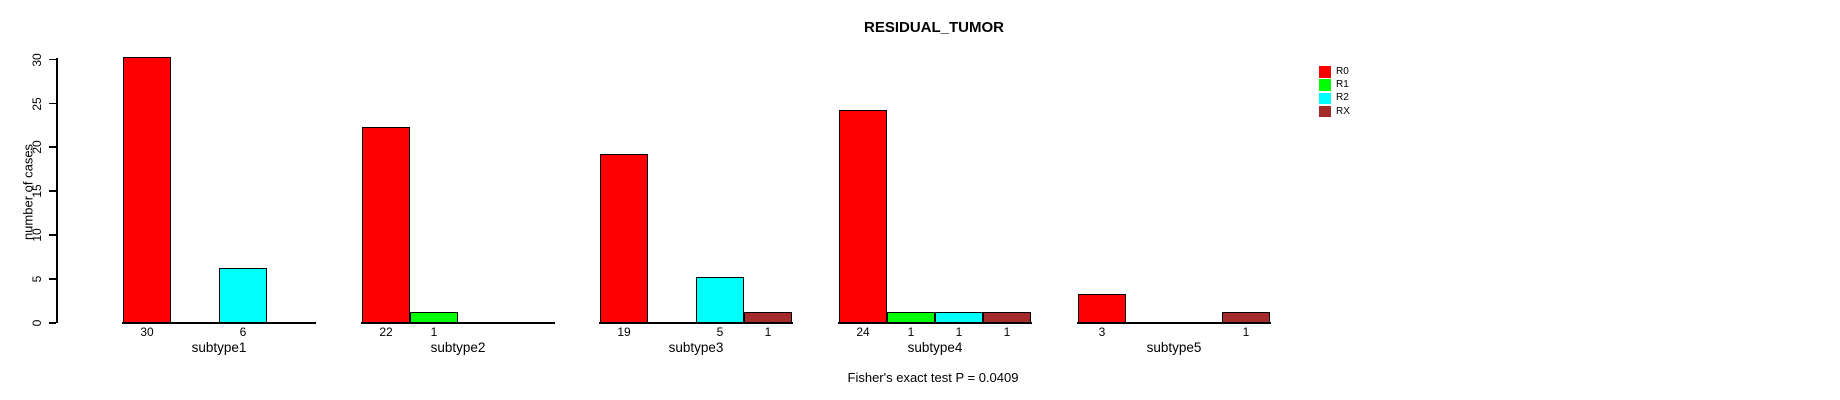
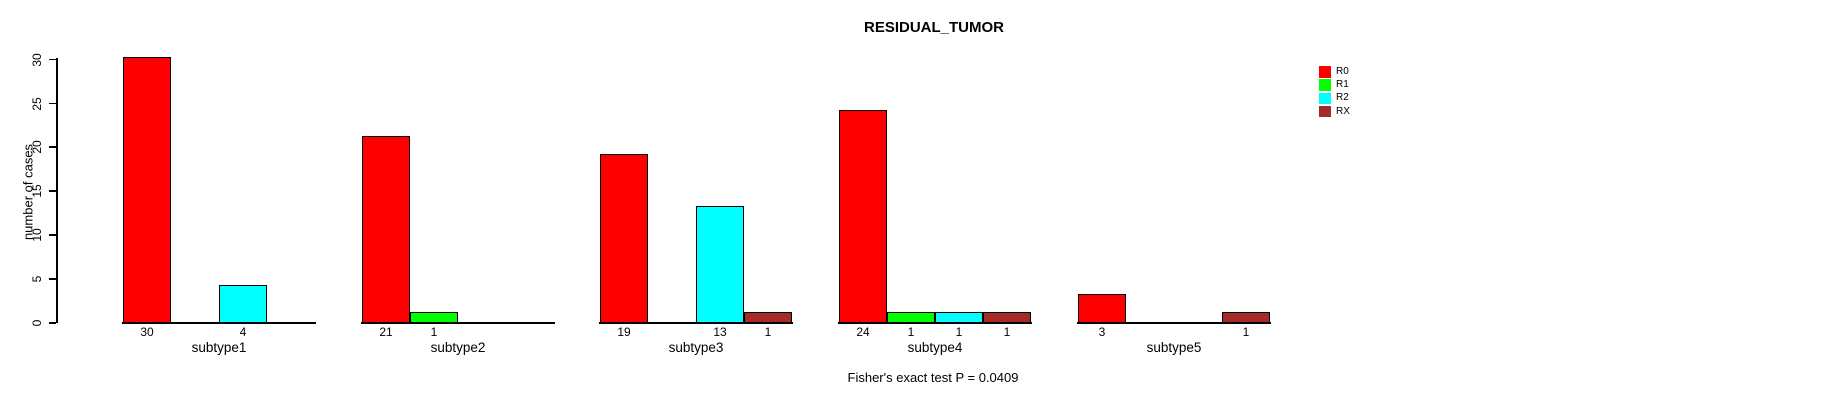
R2/subtype1: 6 -> 4
R0/subtype2: 22 -> 21
R2/subtype3: 5 -> 13
